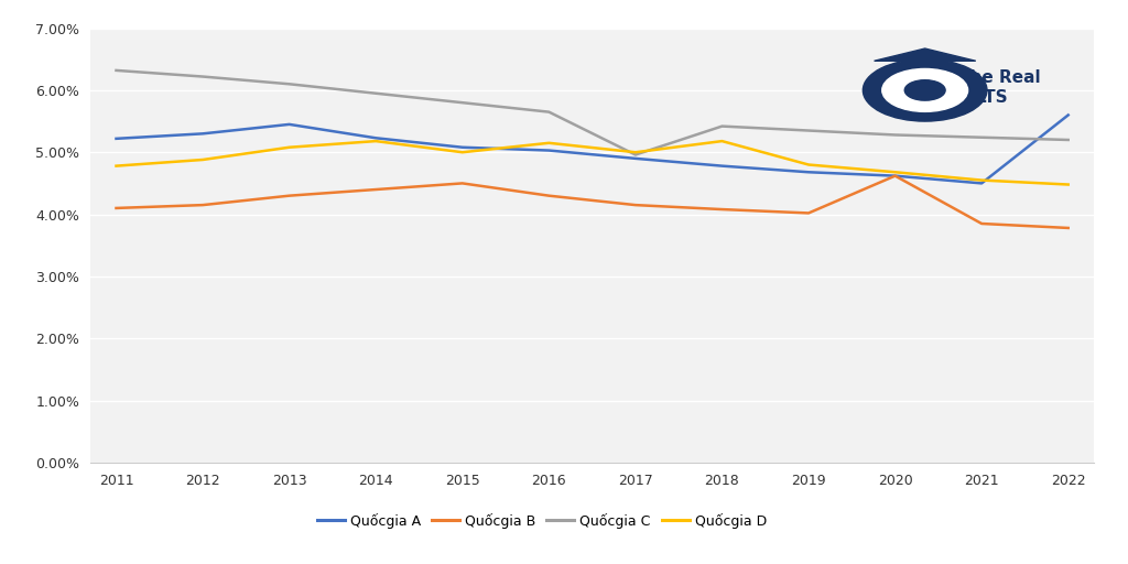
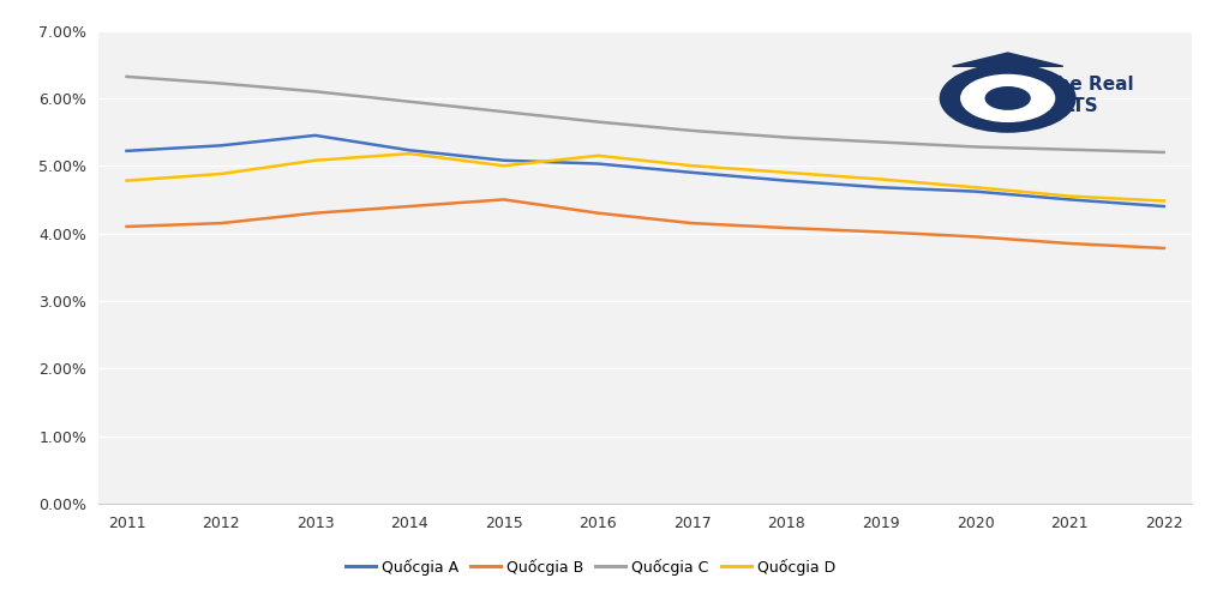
Quốcgia C/2017: 4.96% -> 5.52%
Quốcgia D/2018: 5.18% -> 4.90%
Quốcgia B/2020: 4.62% -> 3.95%
Quốcgia A/2022: 5.60% -> 4.40%
